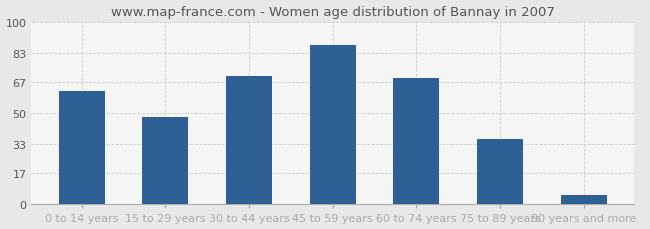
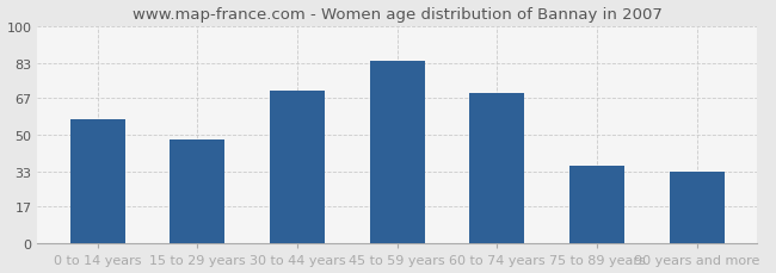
0 to 14 years: 62 -> 57
45 to 59 years: 87 -> 84
90 years and more: 5 -> 33
